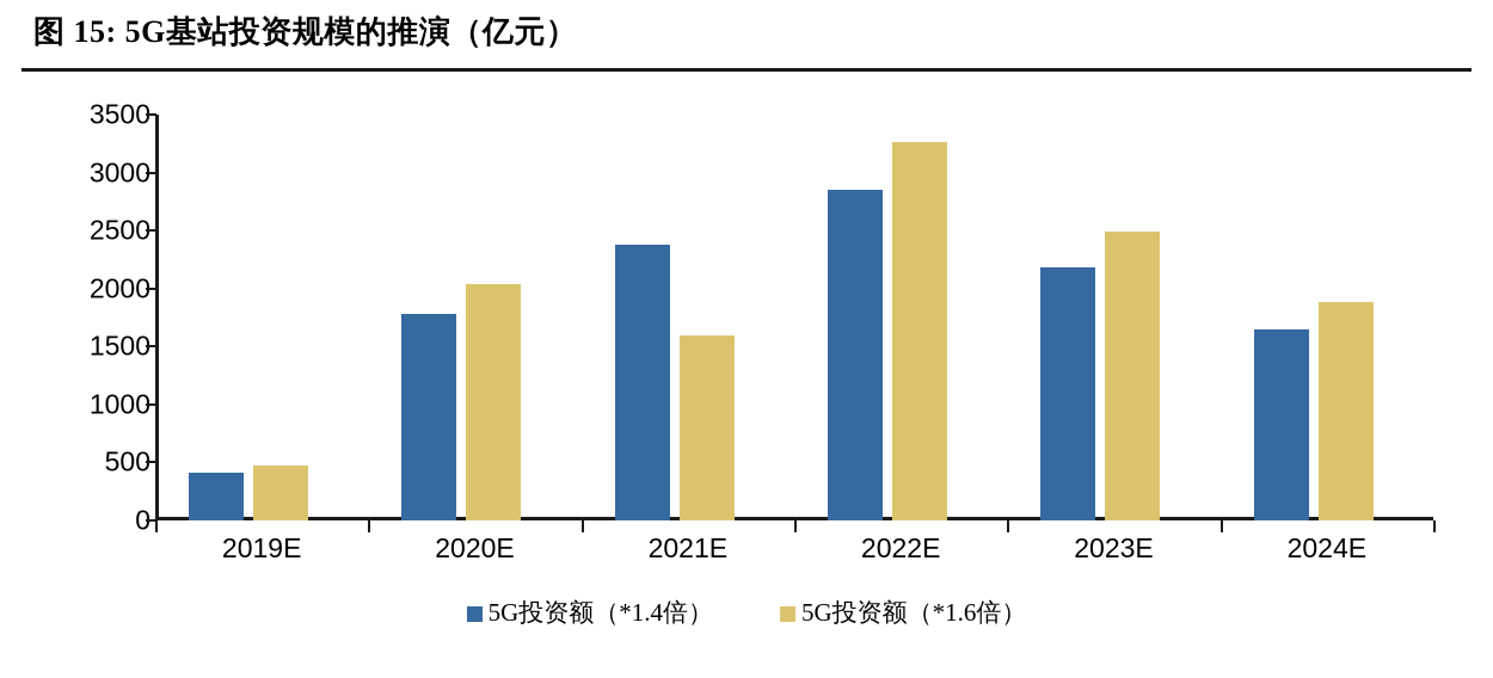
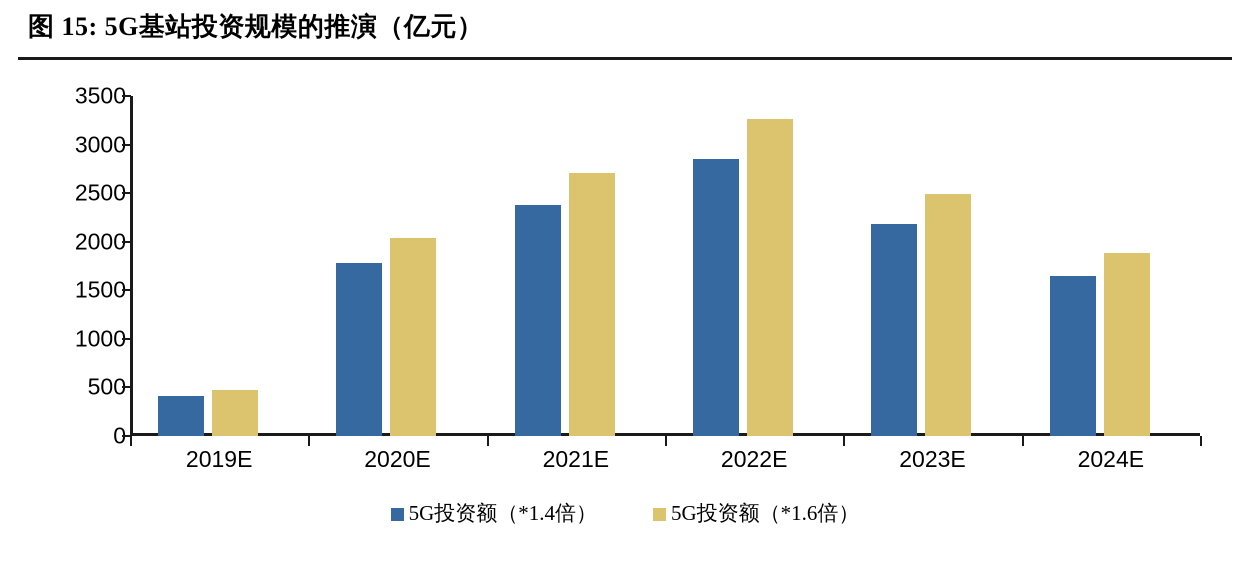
5G投资额（*1.6倍）/2021E: 1600 -> 2700
